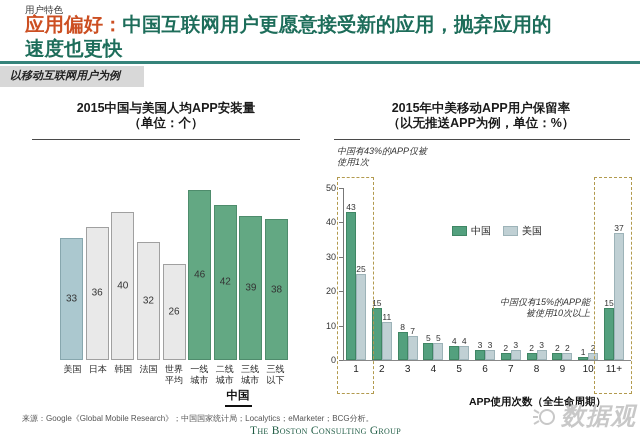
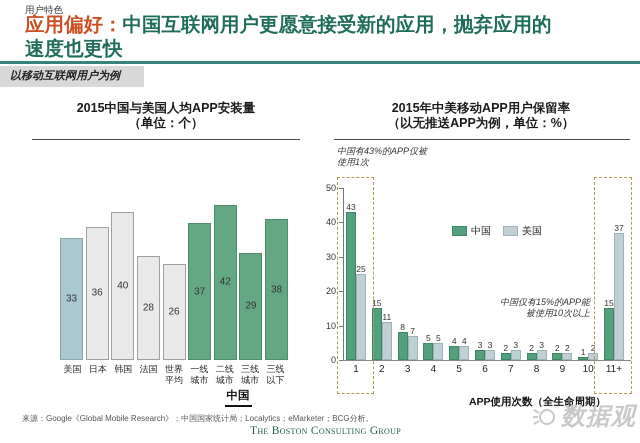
2015中国与美国人均APP安装量（单位：个）/法国: 32 -> 28
2015中国与美国人均APP安装量（单位：个）/一线城市: 46 -> 37
2015中国与美国人均APP安装量（单位：个）/三线城市: 39 -> 29
